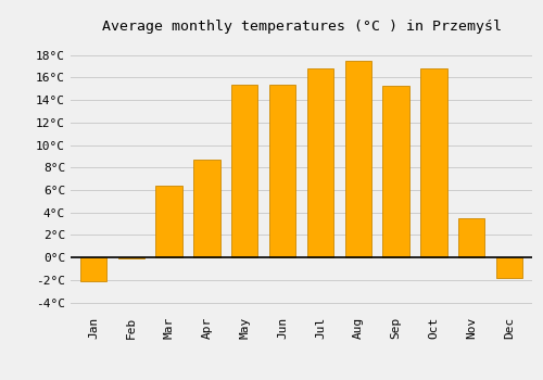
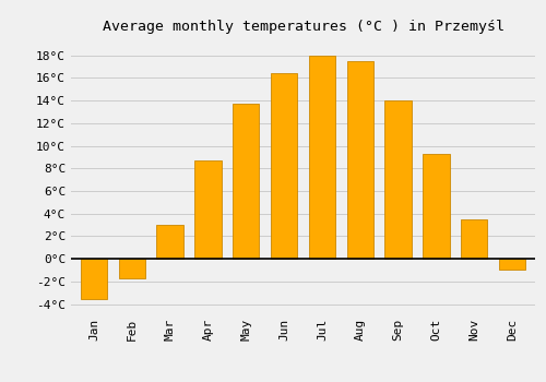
Jan: -2.1°C -> -3.5°C
Feb: -0.1°C -> -1.7°C
Mar: 6.4°C -> 3.0°C
May: 15.4°C -> 13.7°C
Jun: 15.4°C -> 16.4°C
Jul: 16.8°C -> 18.0°C
Sep: 15.3°C -> 14.0°C
Oct: 16.8°C -> 9.3°C
Dec: -1.8°C -> -0.9°C
